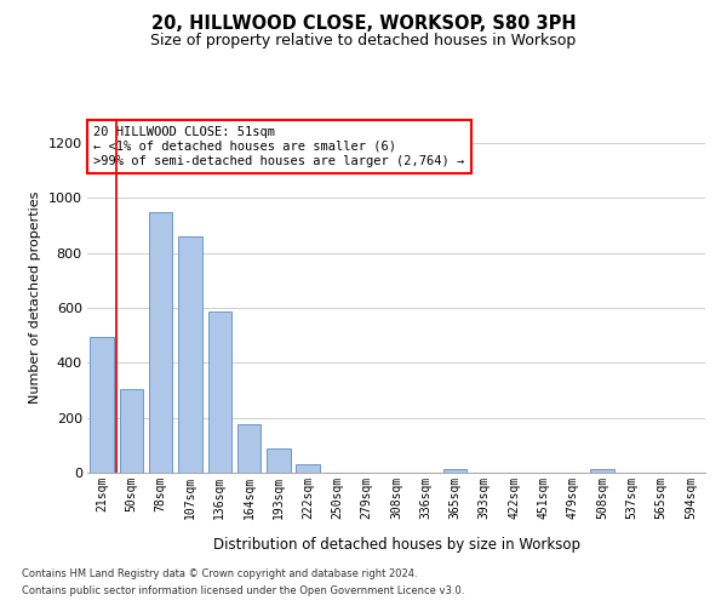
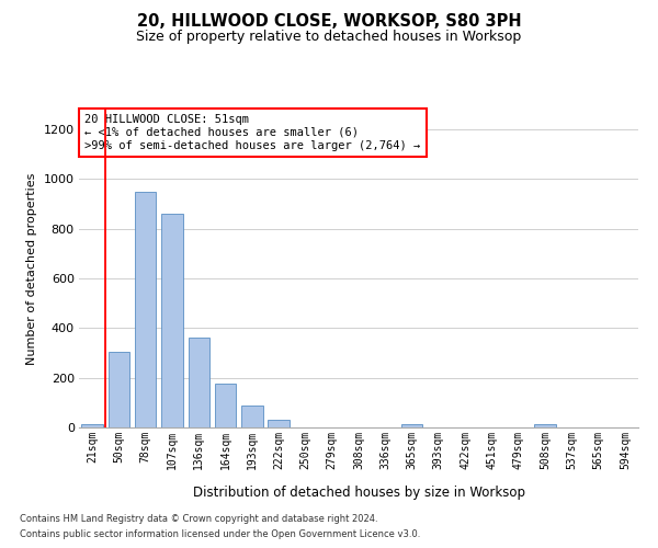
21sqm: 495 -> 15
136sqm: 585 -> 360
